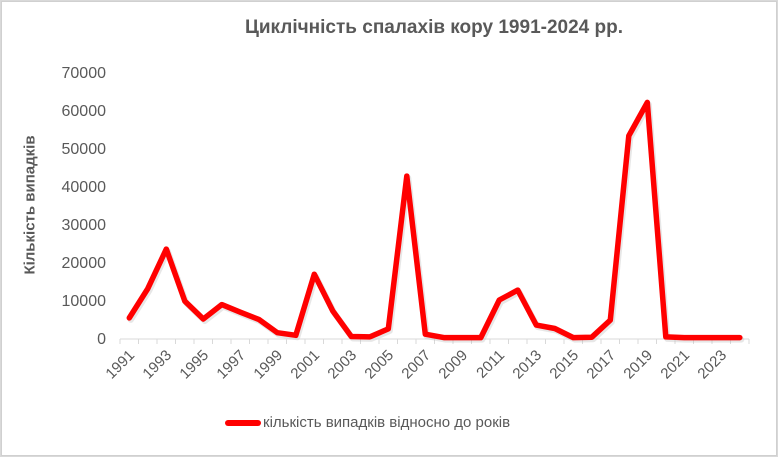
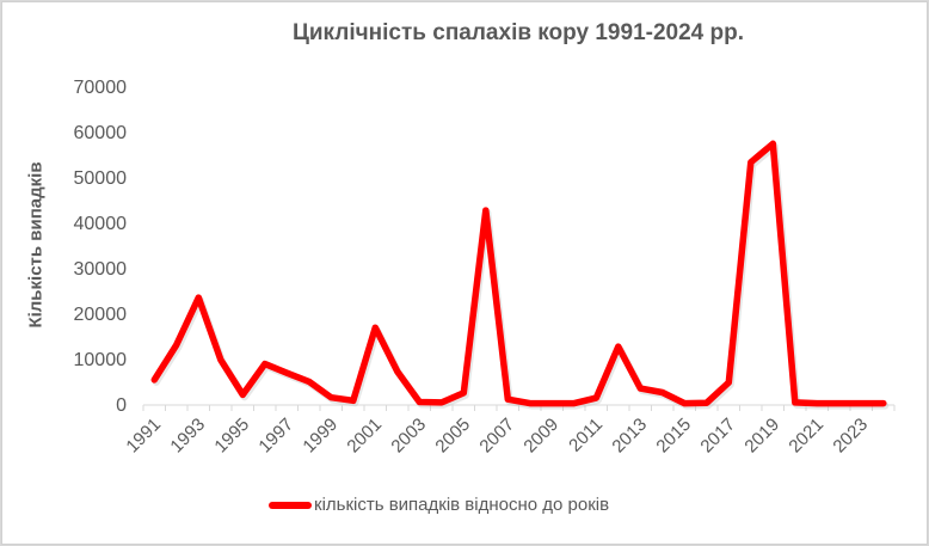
1995: 5000 -> 2000
2011: 10000 -> 1000
2019: 62000 -> 57000
